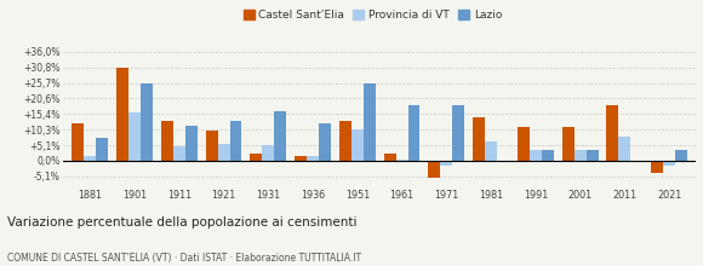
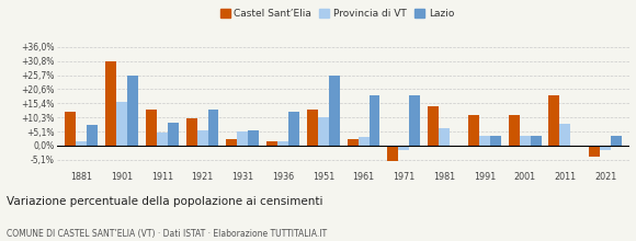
Lazio/1911: 11,5% -> 8,5%
Lazio/1931: 16,5% -> 5,5%
Provincia di VT/1961: 0,5% -> 3,0%
